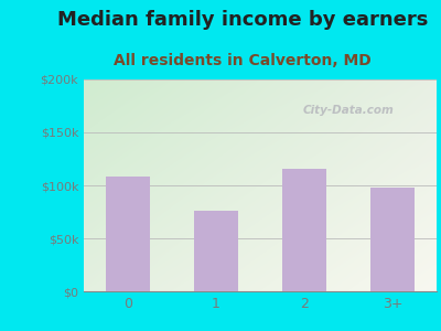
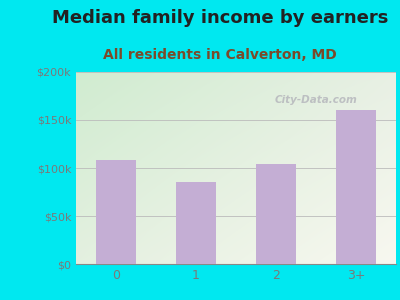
1: $76k -> $85k
2: $116k -> $104k
3+: $98k -> $160k
